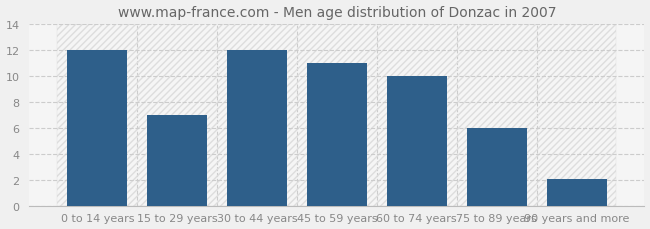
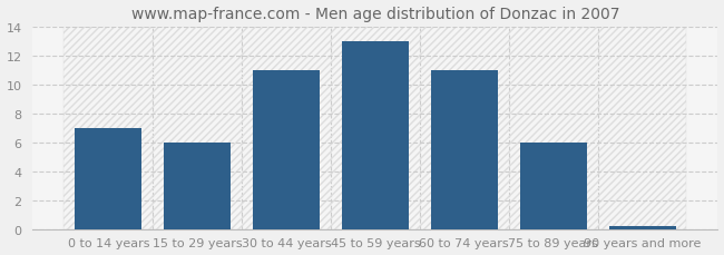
0 to 14 years: 12.0 -> 7.0
15 to 29 years: 7.0 -> 6.0
30 to 44 years: 12.0 -> 11.0
45 to 59 years: 11.0 -> 13.0
60 to 74 years: 10.0 -> 11.0
90 years and more: 2.1 -> 0.2
